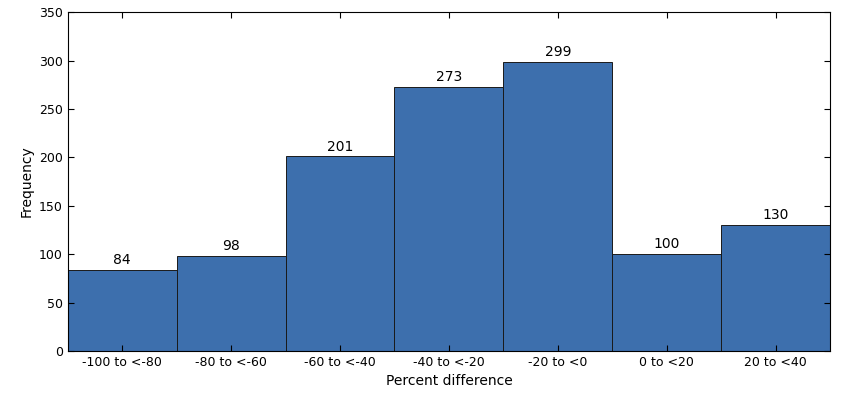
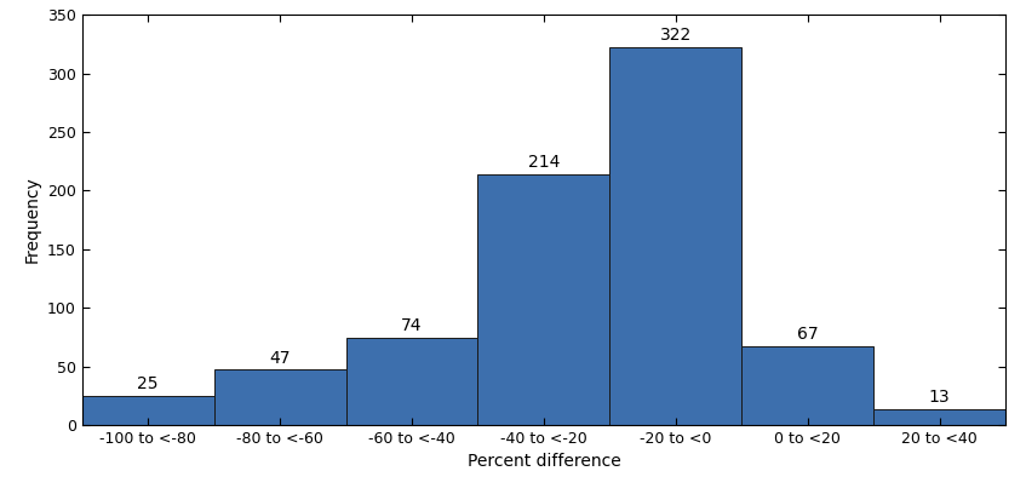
-100 to <-80: 84 -> 25
-80 to <-60: 98 -> 47
-60 to <-40: 201 -> 74
-40 to <-20: 273 -> 214
-20 to <0: 299 -> 322
0 to <20: 100 -> 67
20 to <40: 130 -> 13
